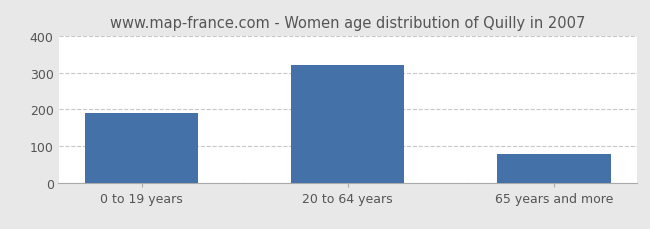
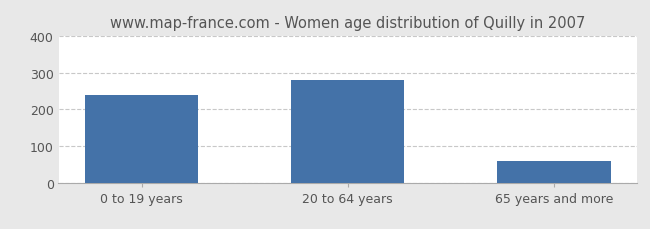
0 to 19 years: 190 -> 240
20 to 64 years: 320 -> 280
65 years and more: 80 -> 60
